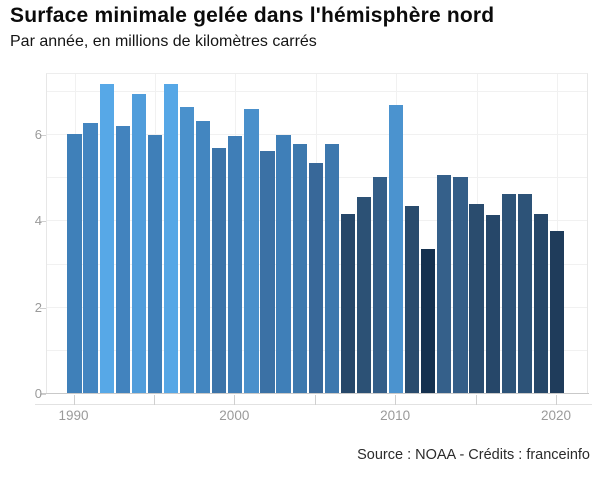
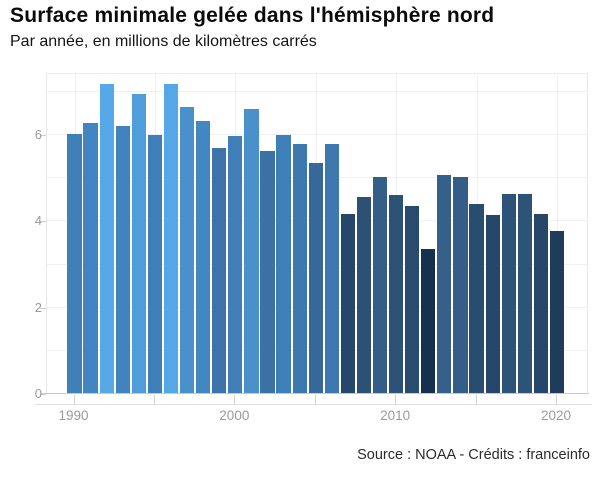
2010: 6.7 -> 4.6
